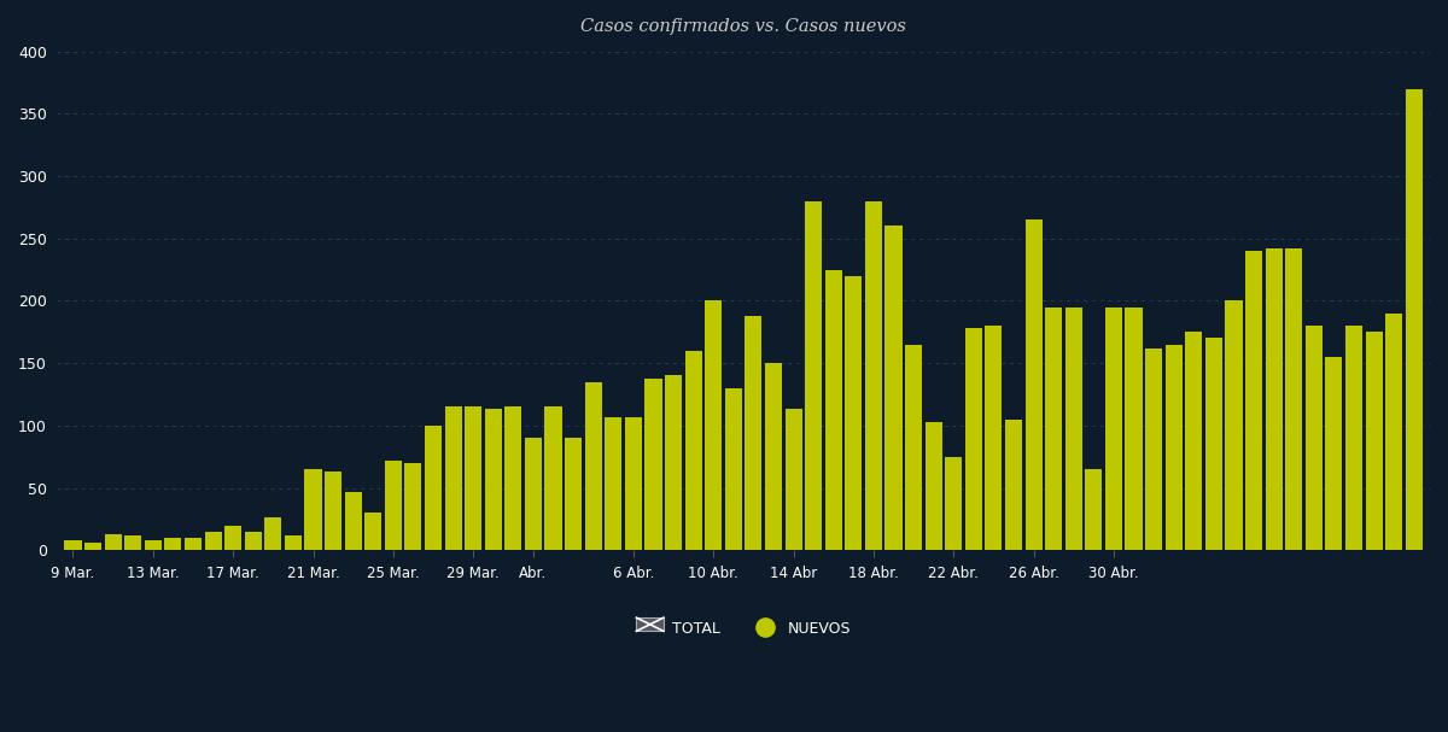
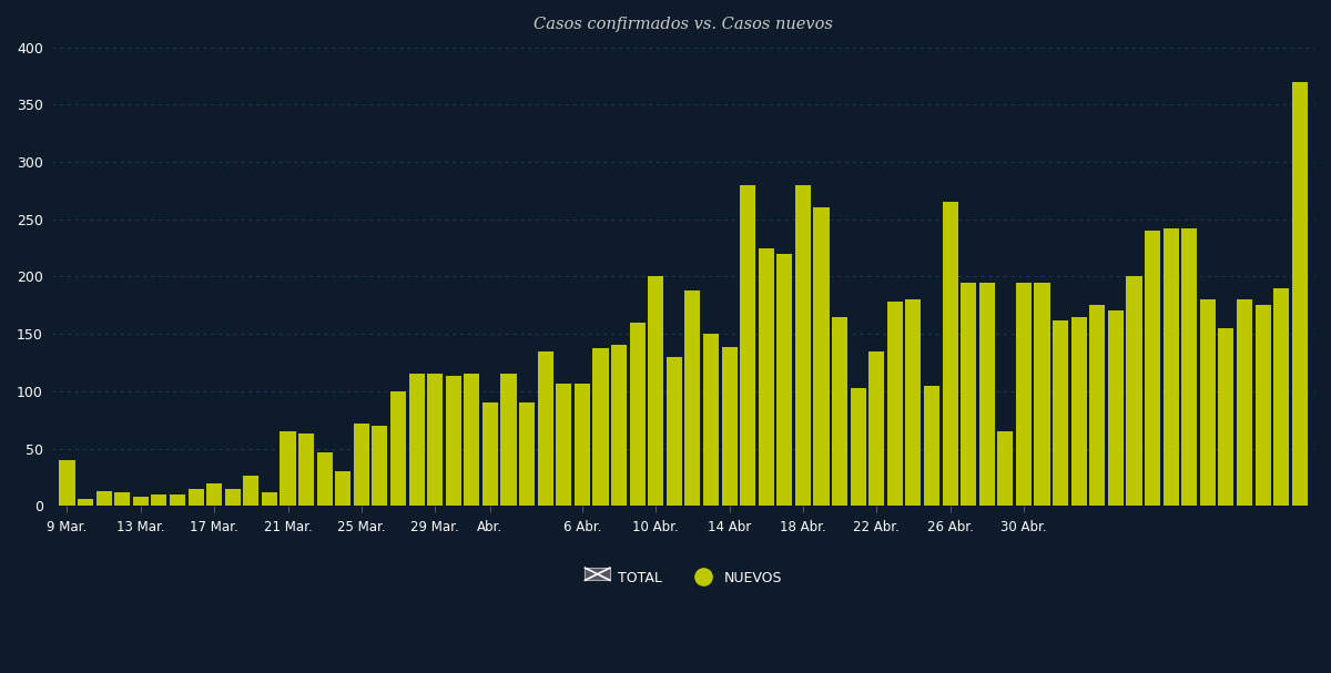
9 Mar.: 8 -> 40
14 Abr: 113 -> 139
22 Abr.: 75 -> 135
